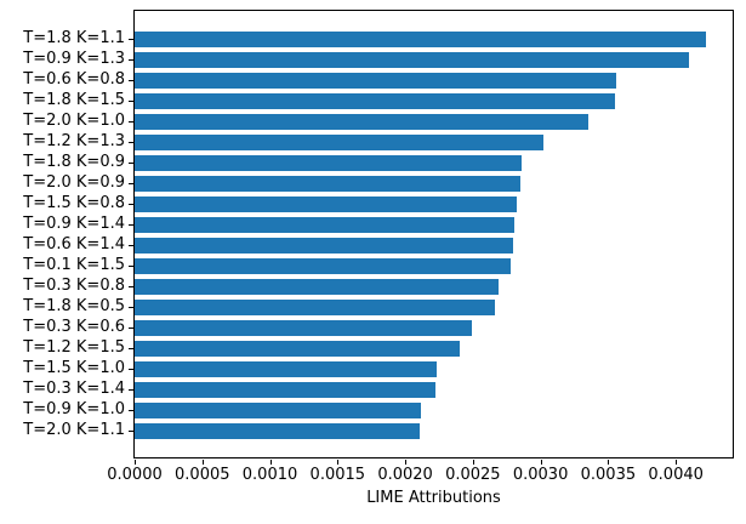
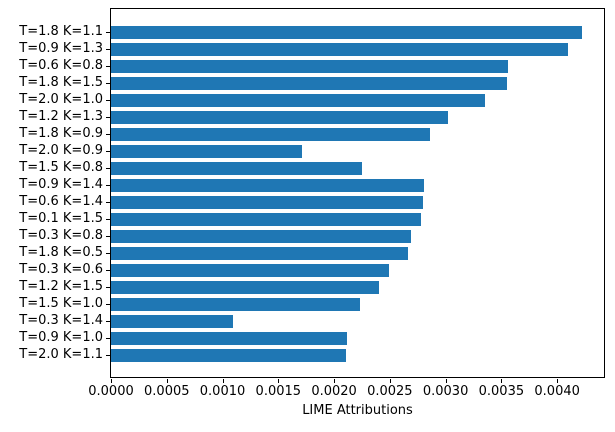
T=2.0 K=0.9: 0.00285 -> 0.00171
T=1.5 K=0.8: 0.00282 -> 0.00225
T=0.3 K=1.4: 0.00222 -> 0.00109
